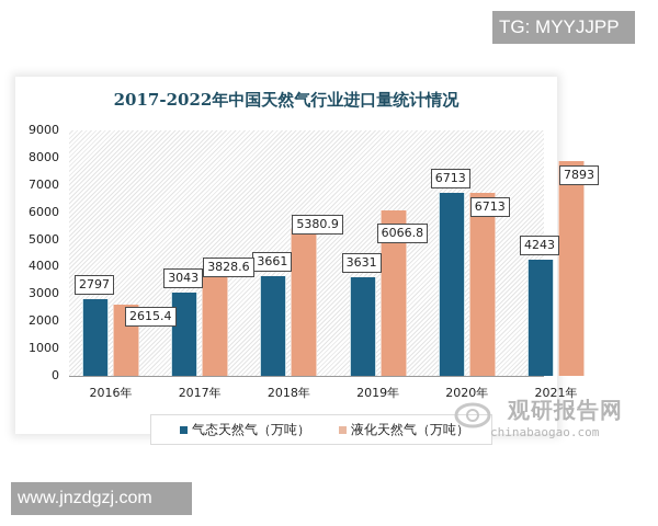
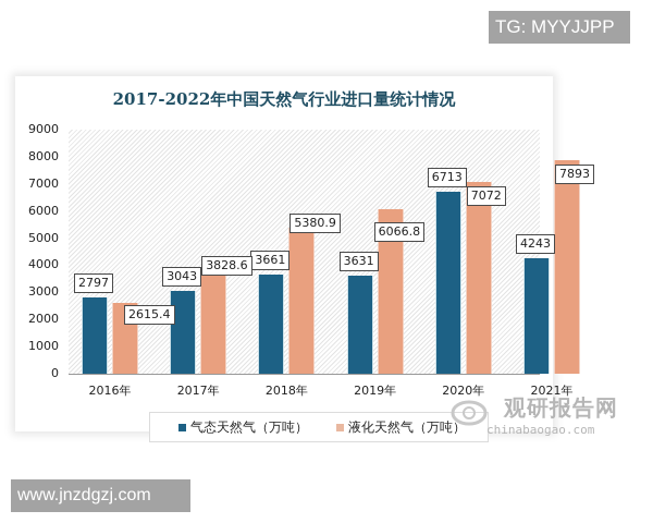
液化天然气（万吨）/2020年: 6713 -> 7072
